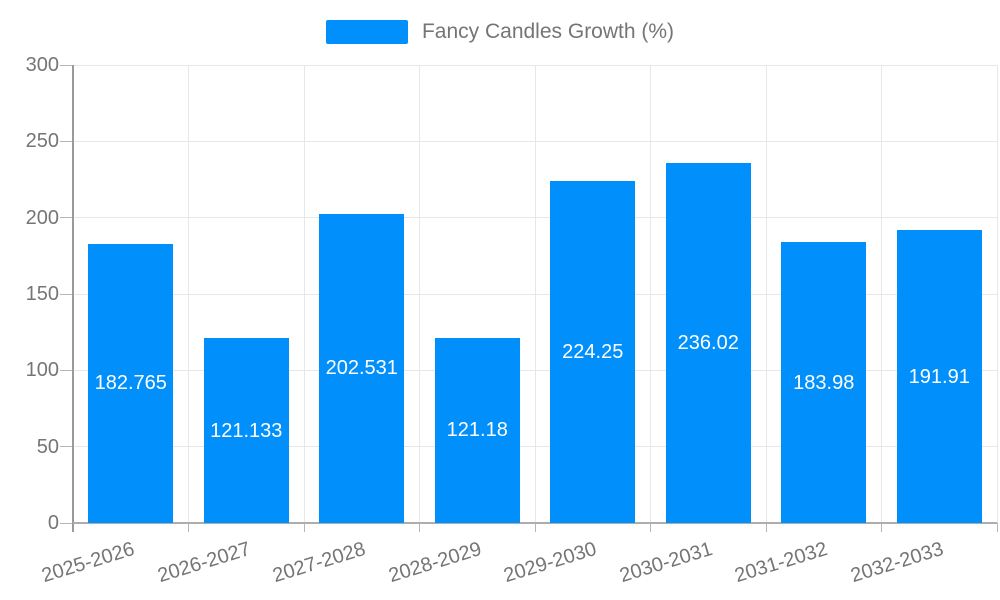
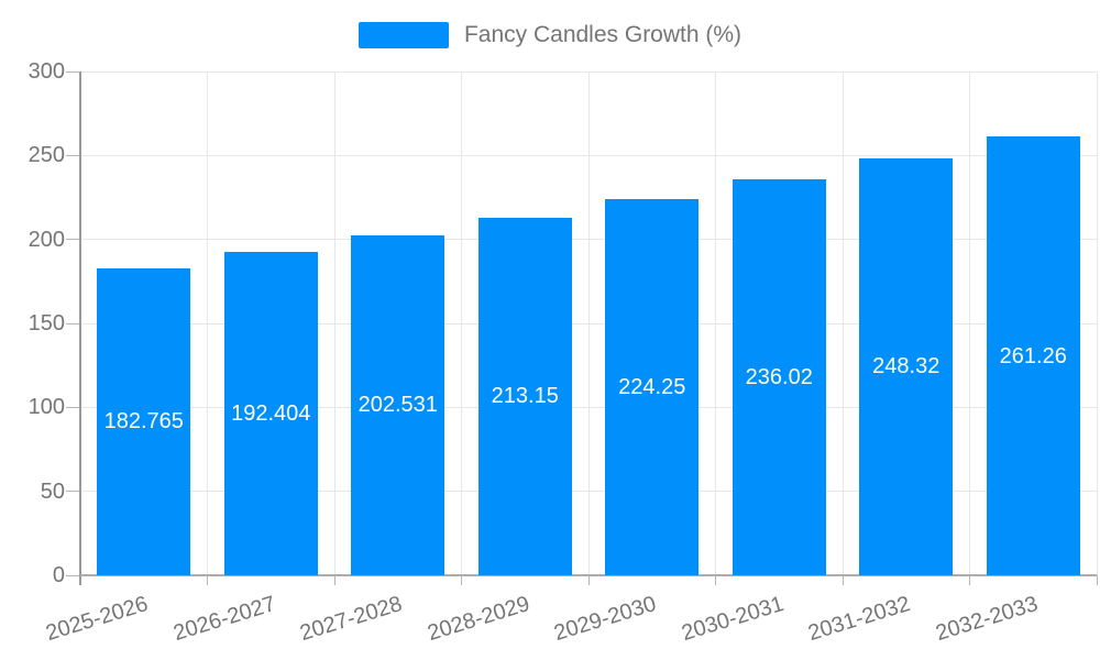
2026-2027: 121.133 -> 192.404
2028-2029: 121.18 -> 213.15
2031-2032: 183.98 -> 248.32
2032-2033: 191.91 -> 261.26
